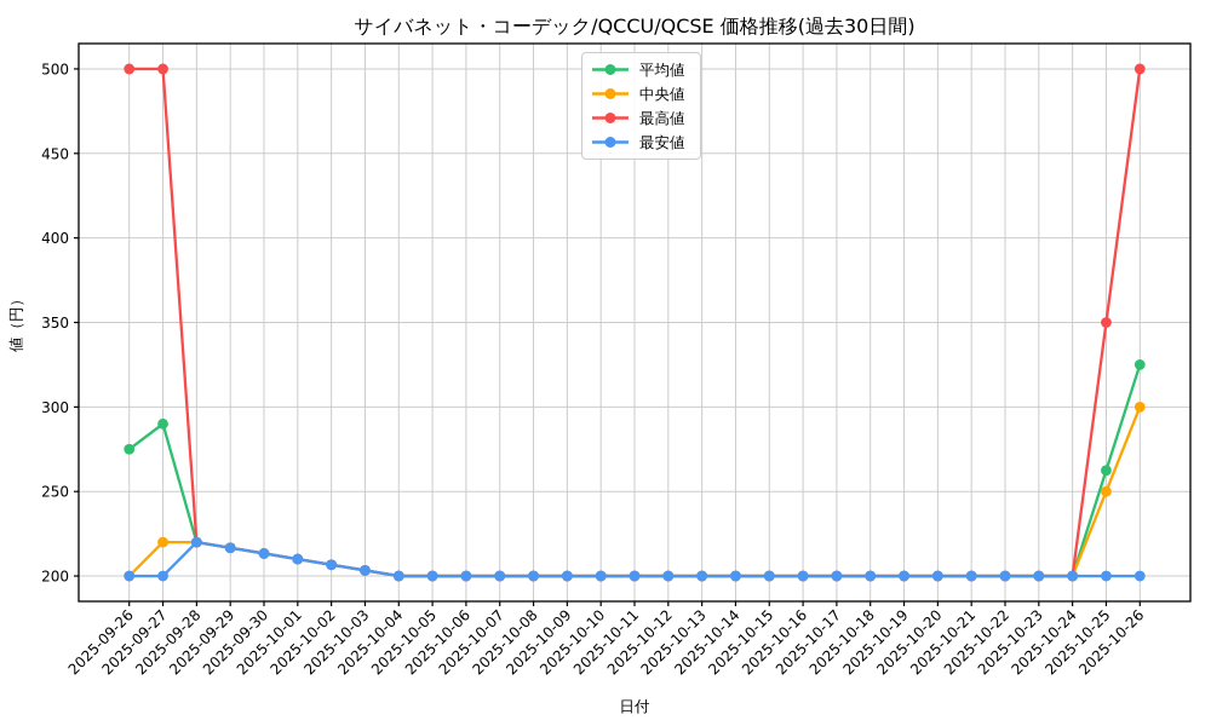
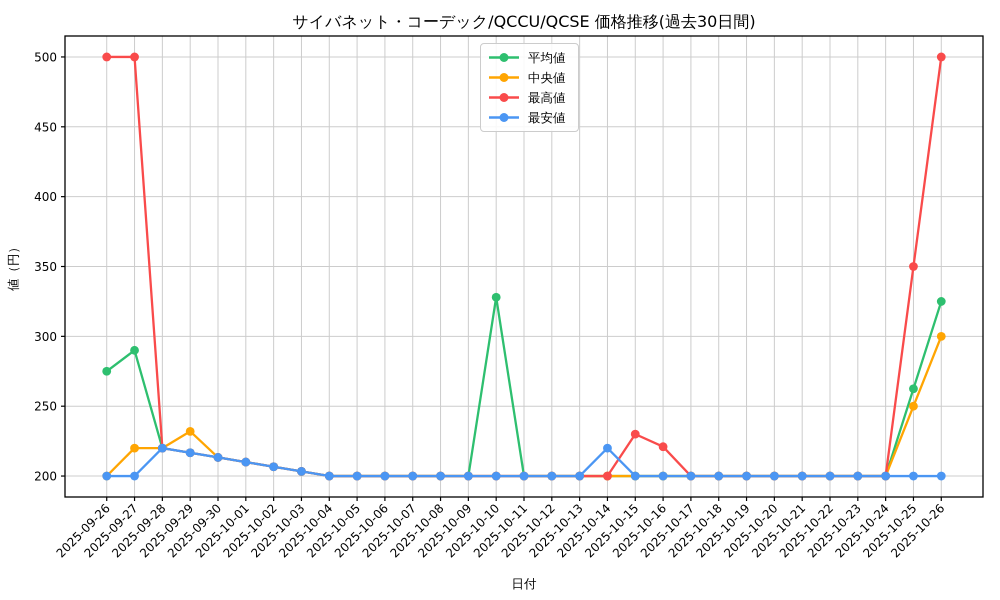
中央値/2025-09-29: 217 -> 232
平均値/2025-10-10: 200 -> 328
最安値/2025-10-14: 200 -> 220
最高値/2025-10-15: 200 -> 230
最高値/2025-10-16: 200 -> 221
